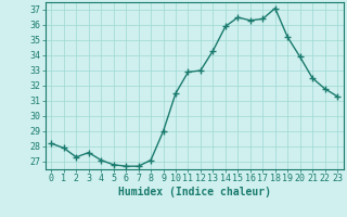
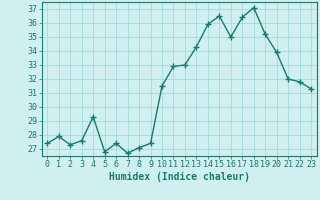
0: 28.2 -> 27.4
4: 27.1 -> 29.3
6: 26.7 -> 27.4
9: 29.0 -> 27.4
16: 36.3 -> 35.0
21: 32.5 -> 32.0
